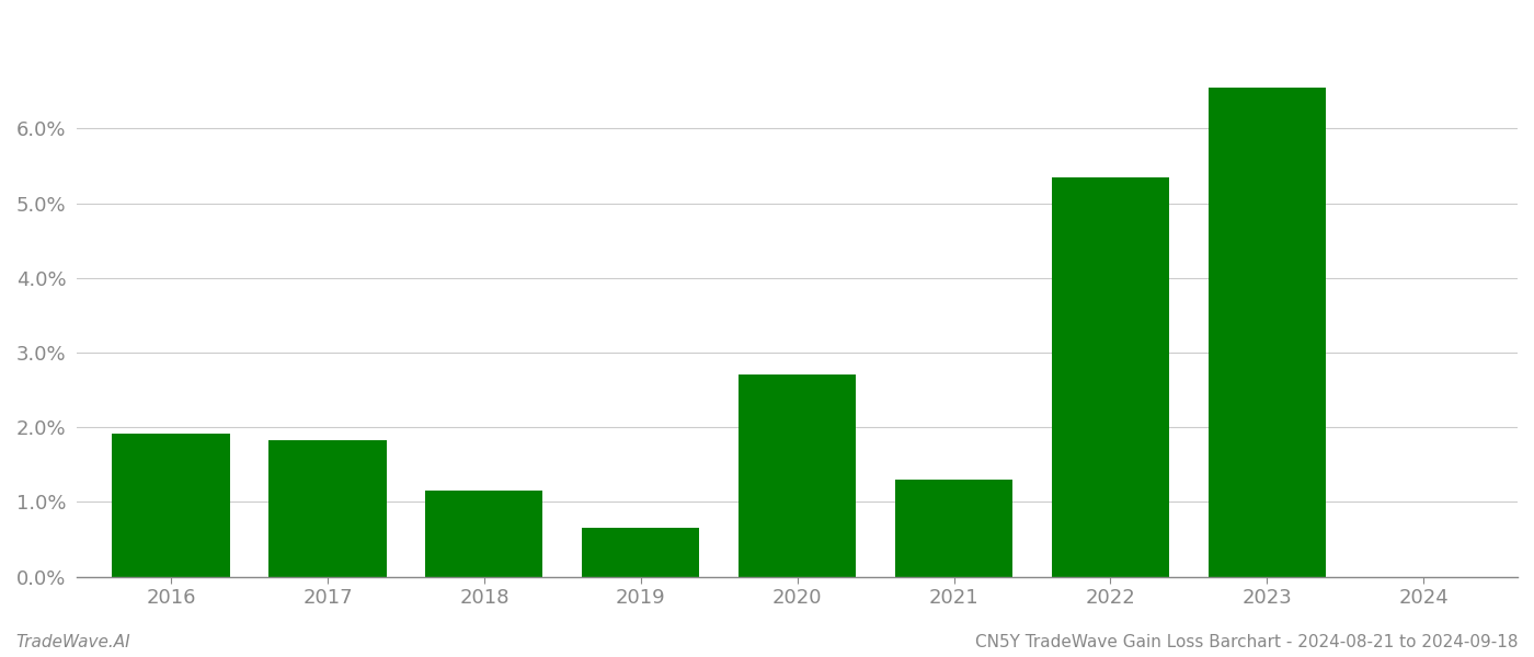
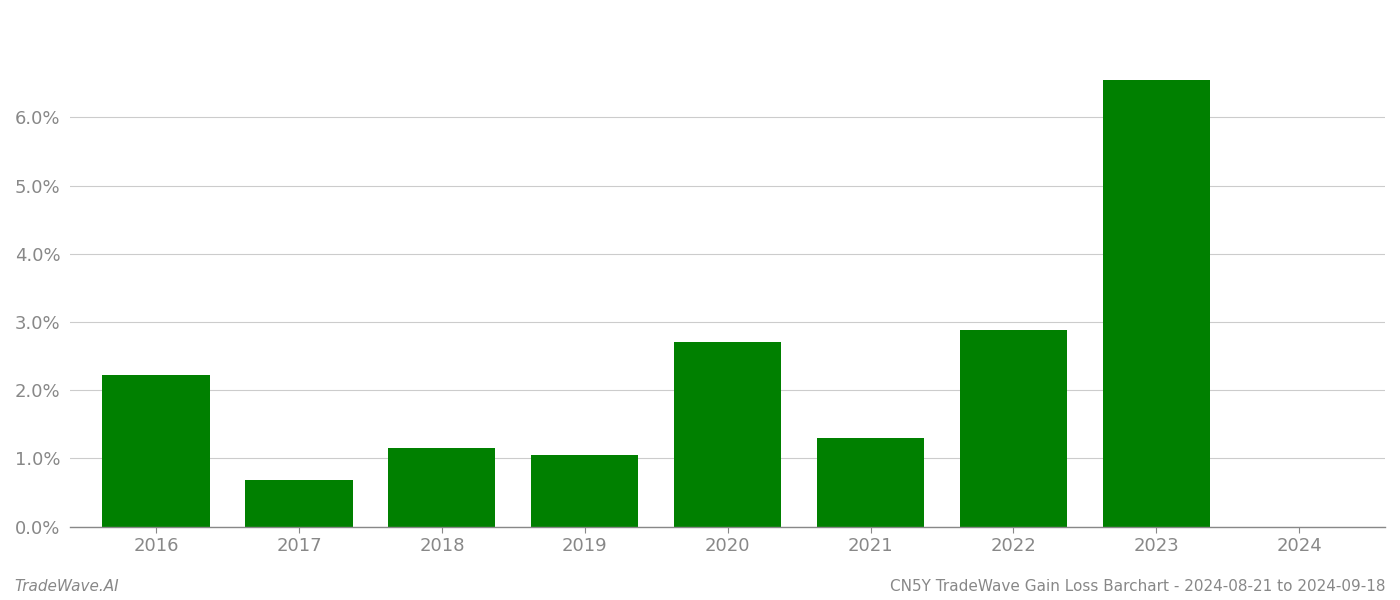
2016: 1.92% -> 2.22%
2017: 1.82% -> 0.68%
2019: 0.66% -> 1.05%
2022: 5.34% -> 2.88%
